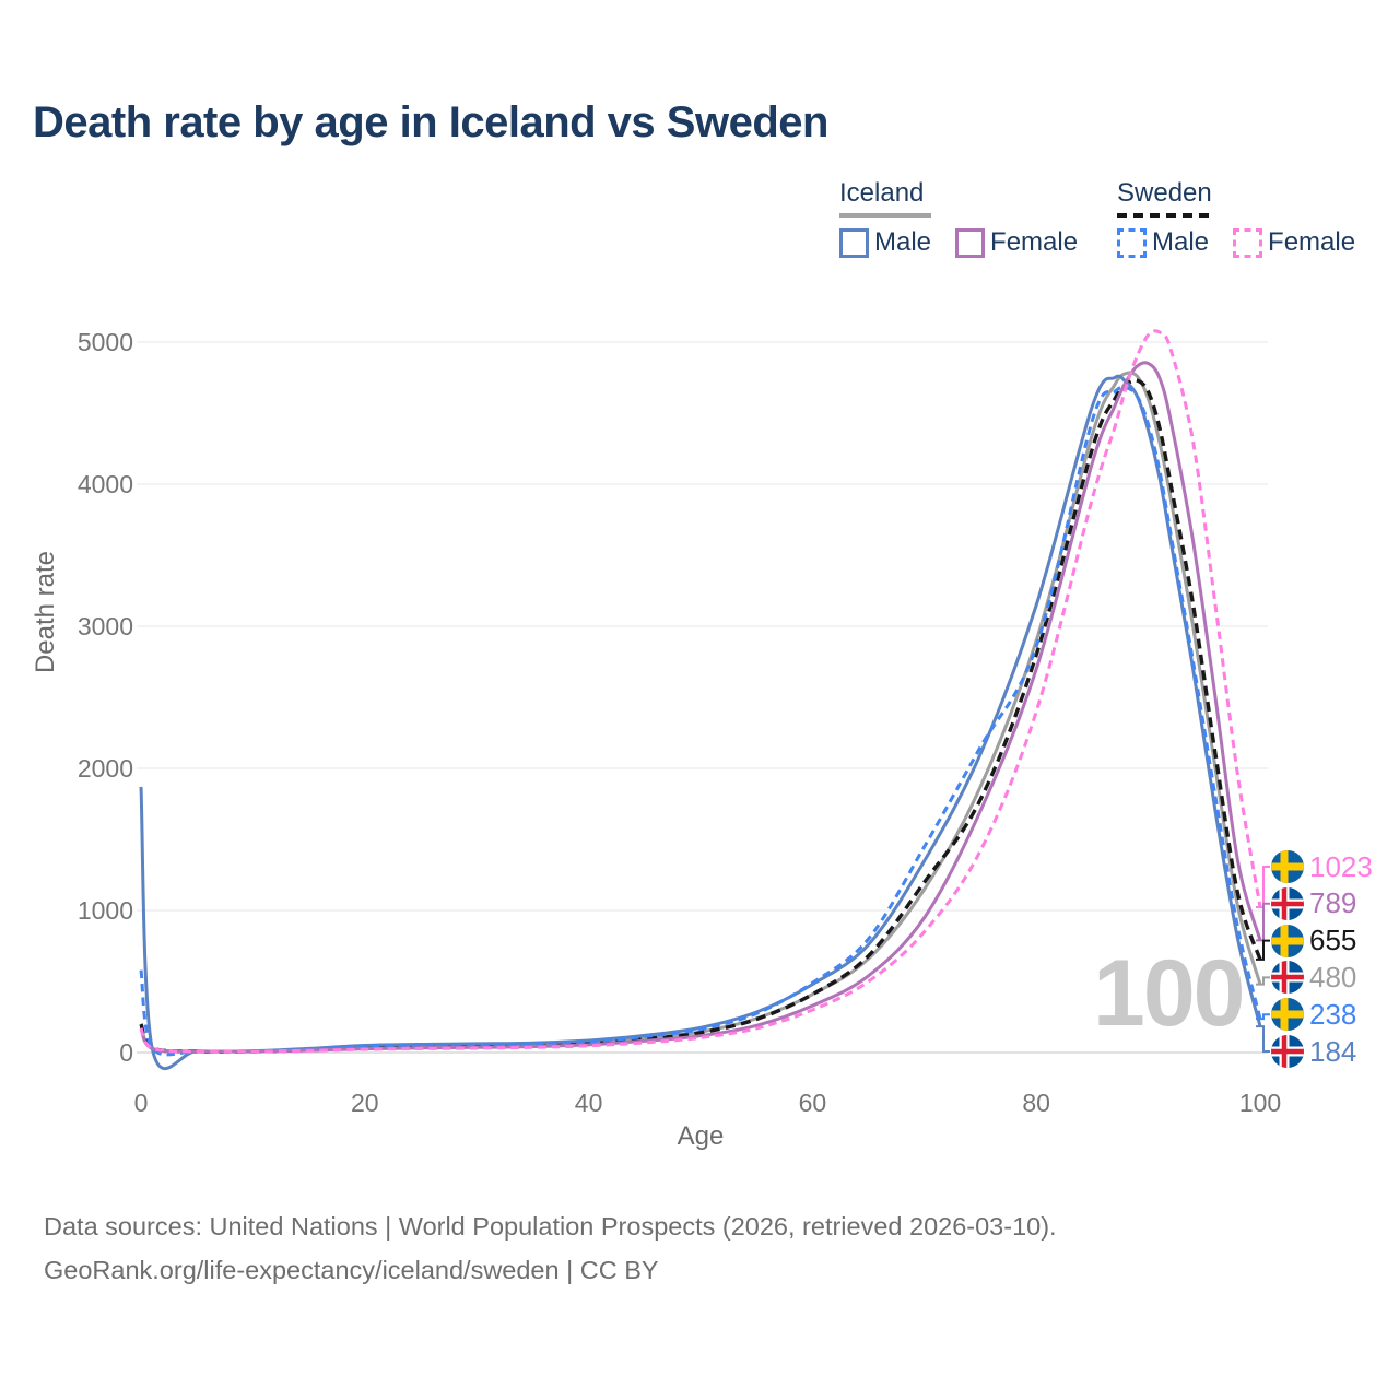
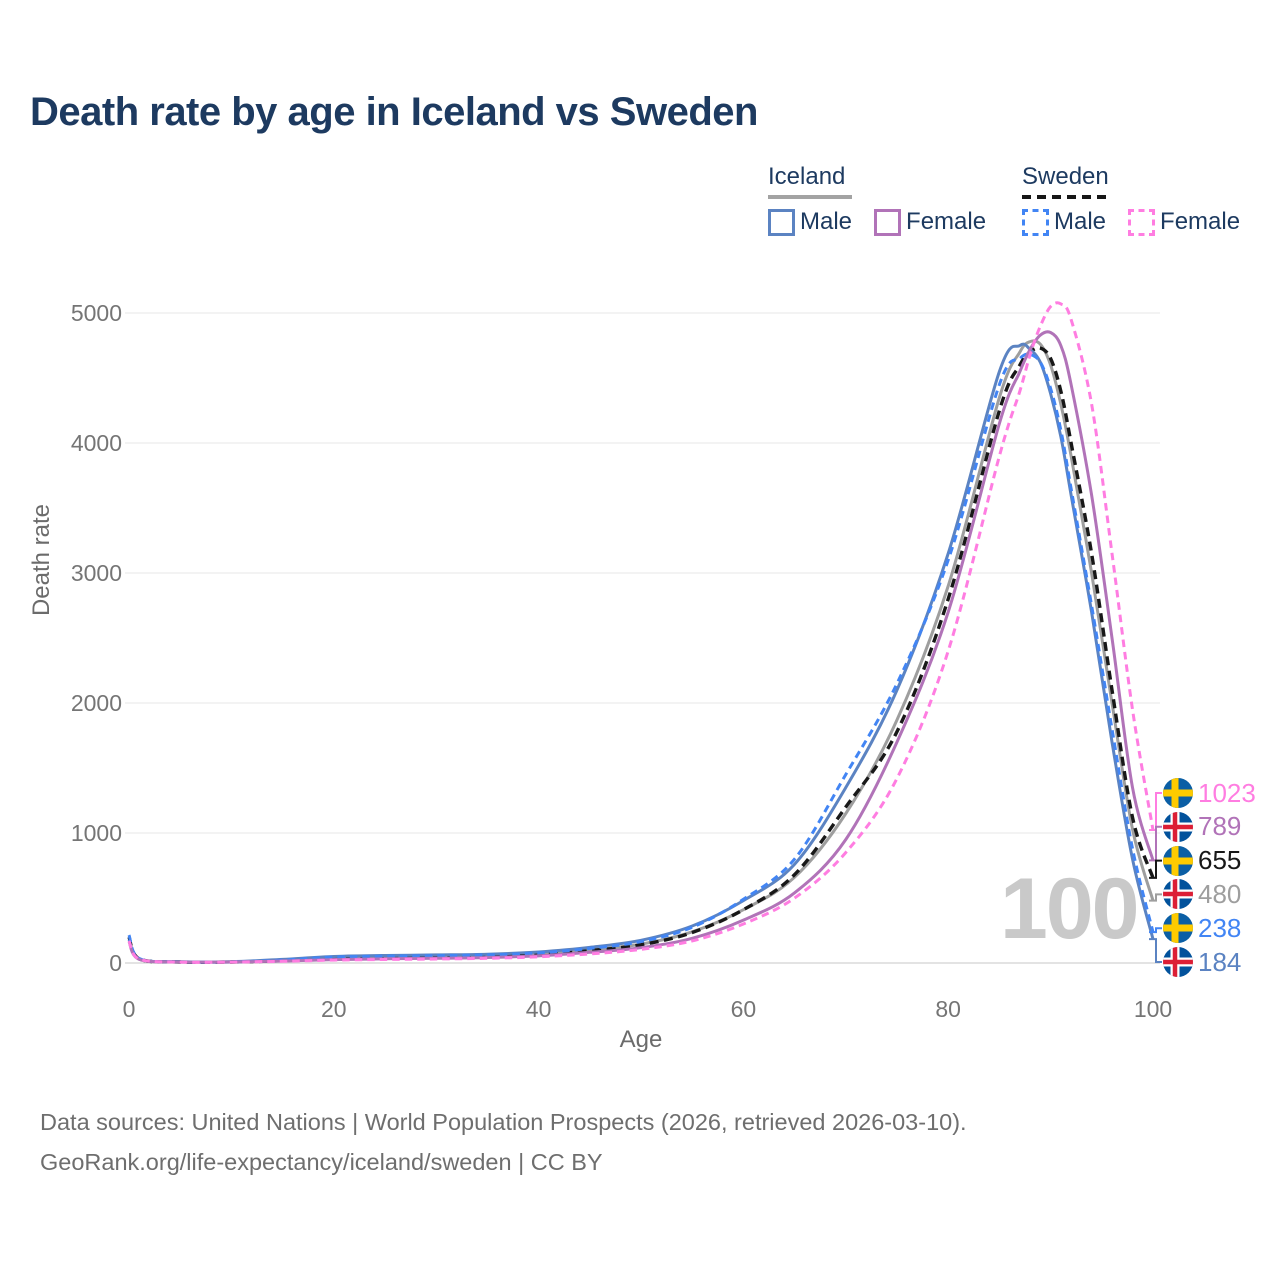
Iceland Male/0: 1870 -> 180
Sweden Male/0: 580 -> 220
Sweden Male/80: 2860 -> 3100
